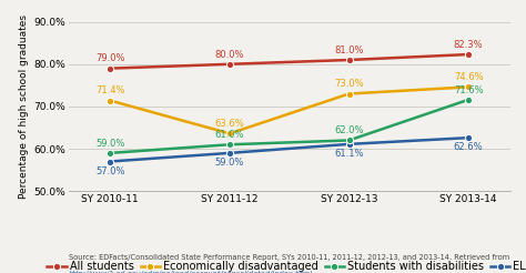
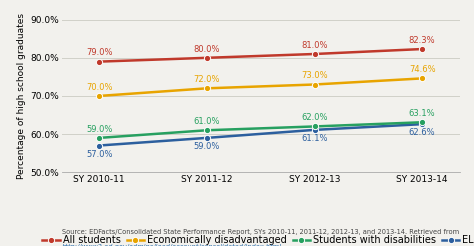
Economically disadvantaged/SY 2010-11: 71.4% -> 70.0%
Economically disadvantaged/SY 2011-12: 63.6% -> 72.0%
Students with disabilities/SY 2013-14: 71.6% -> 63.1%
